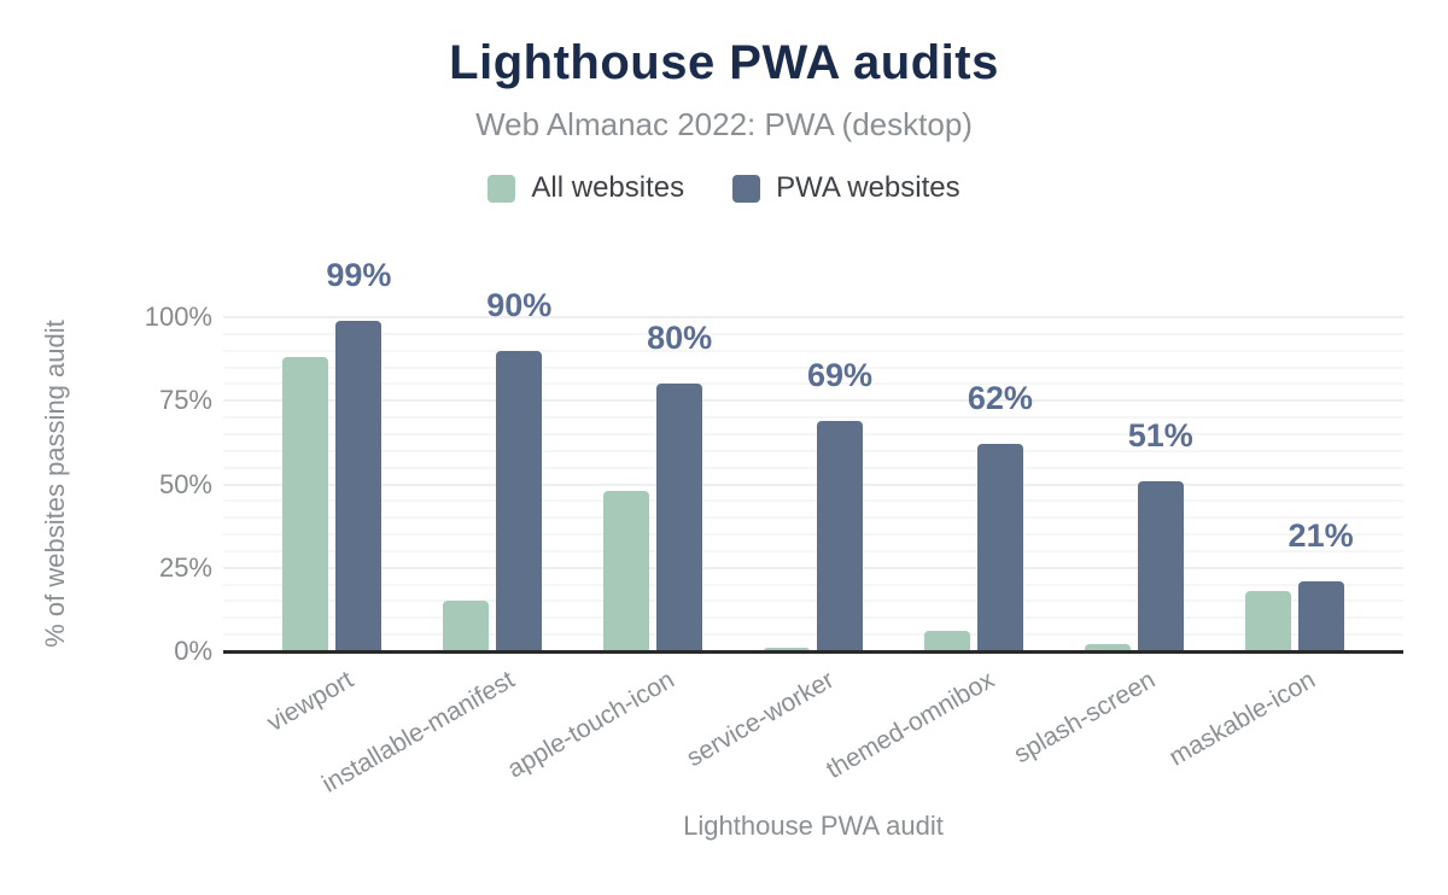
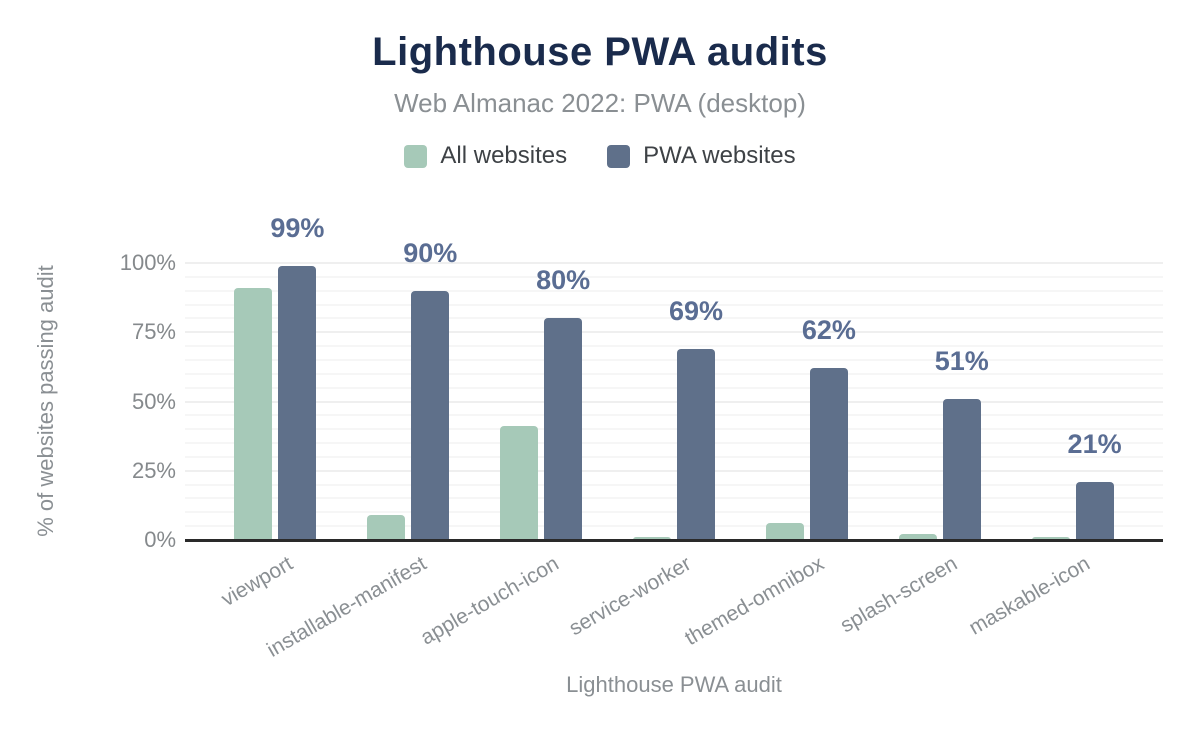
All websites/viewport: 88% -> 91%
All websites/installable-manifest: 15% -> 9%
All websites/apple-touch-icon: 48% -> 41%
All websites/maskable-icon: 18% -> 1%
